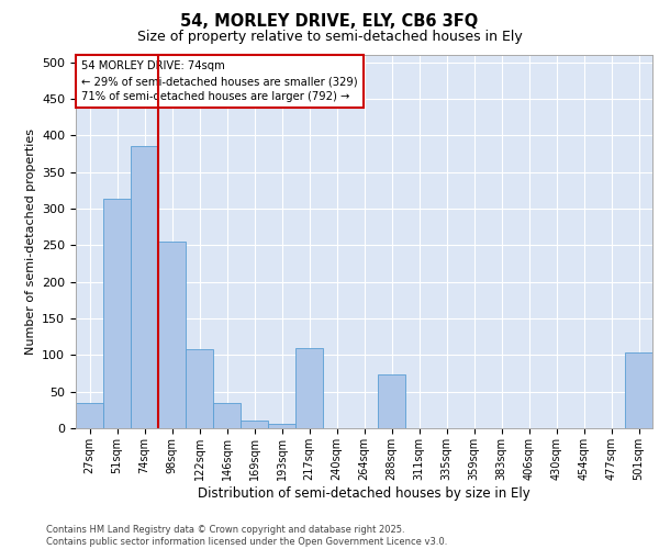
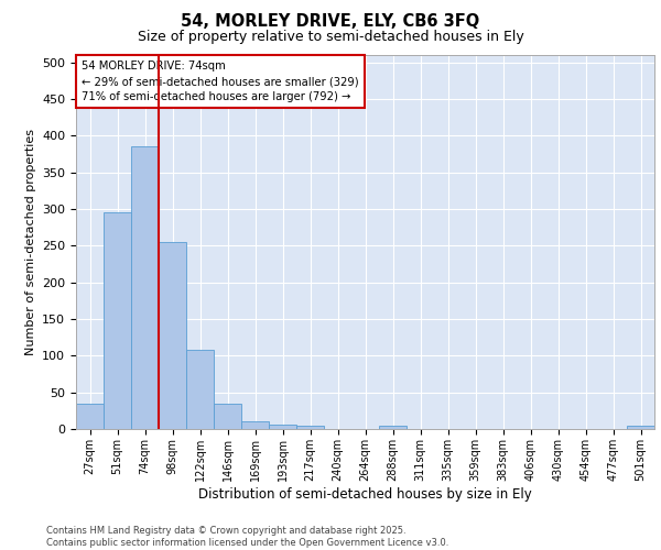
51sqm: 314 -> 295
217sqm: 110 -> 4
288sqm: 74 -> 4
501sqm: 104 -> 4
